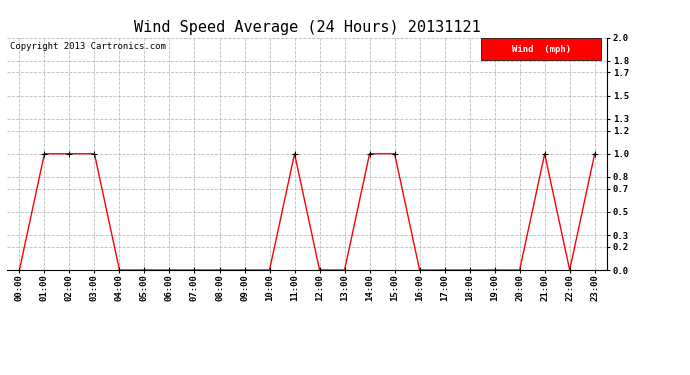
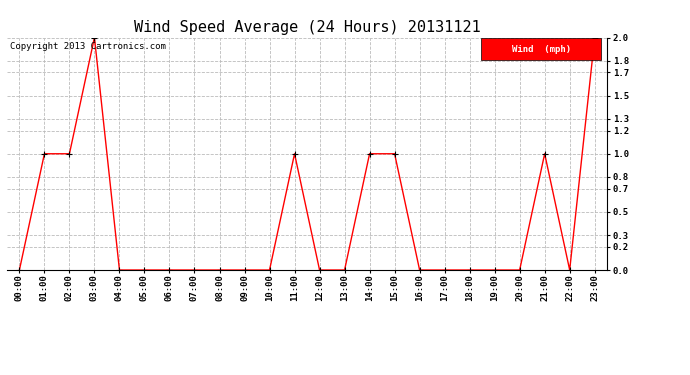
03:00: 1 -> 2
23:00: 1 -> 2
